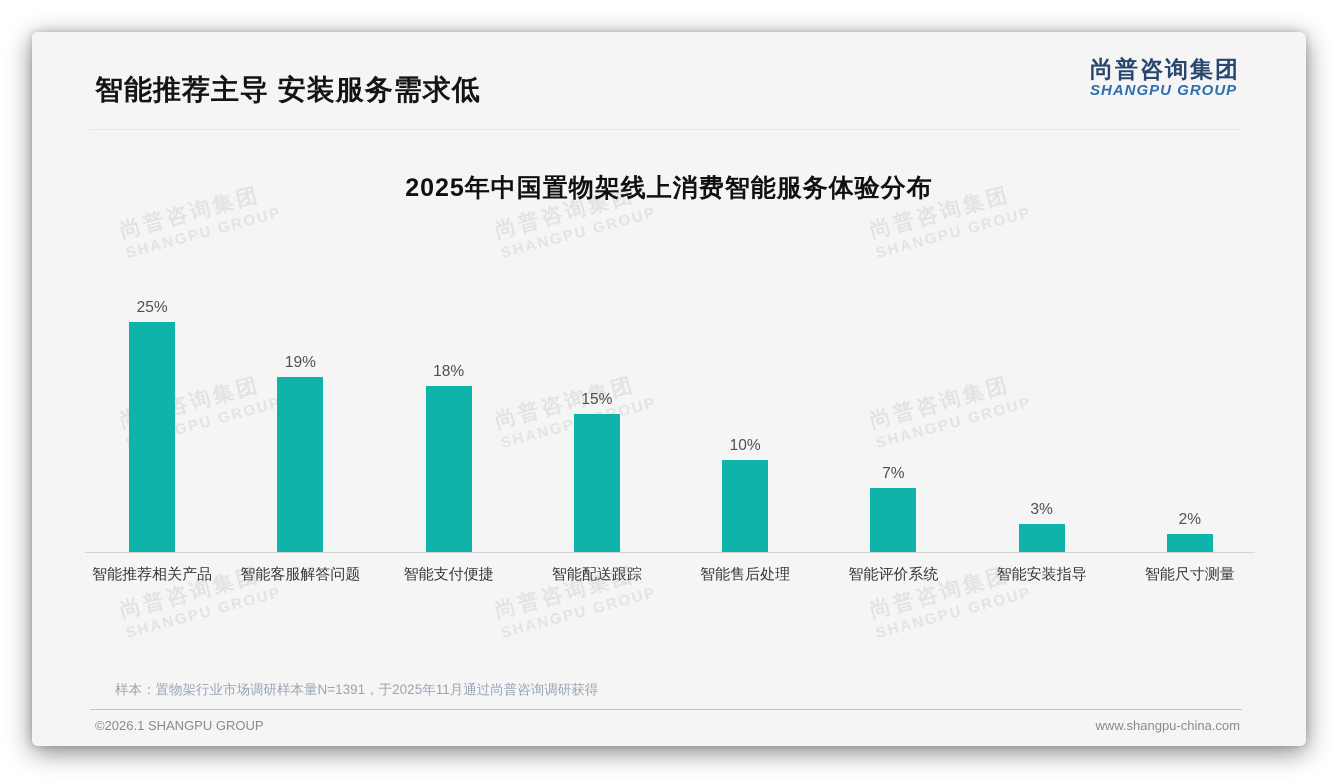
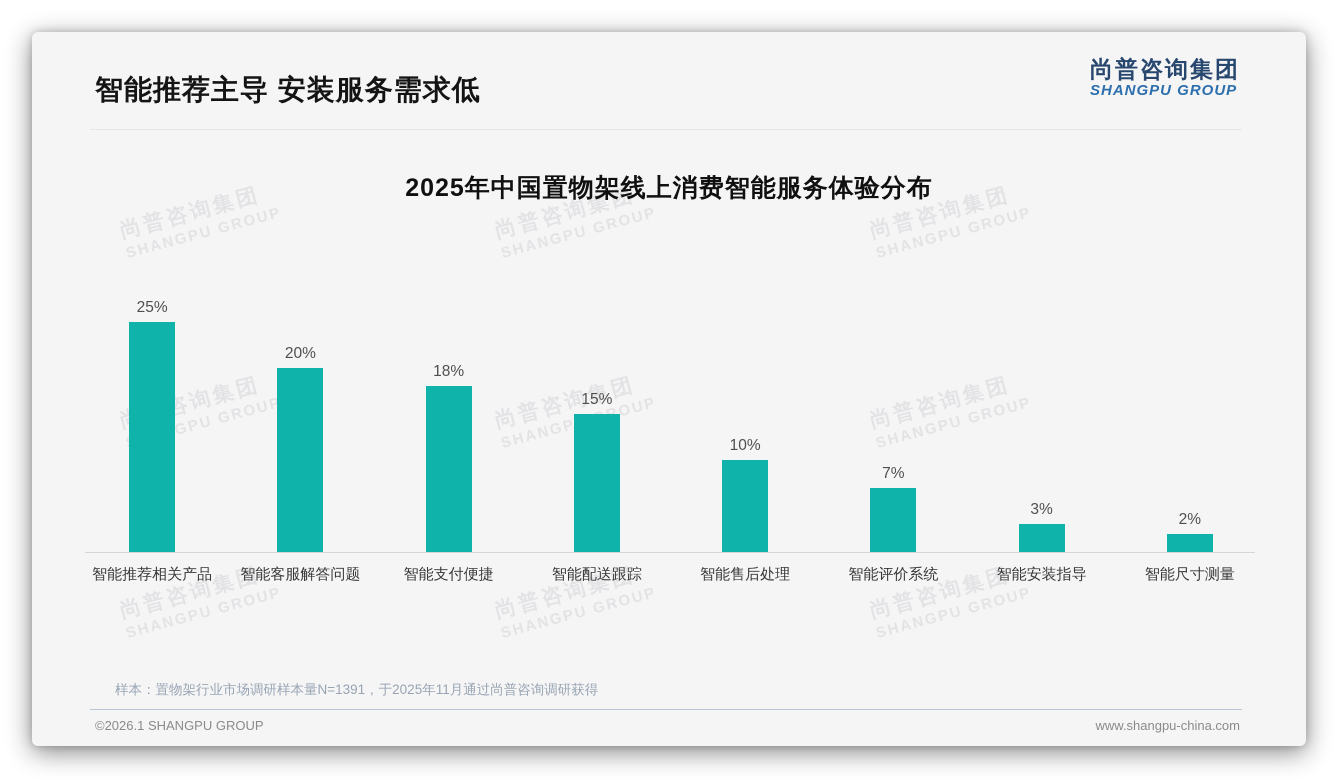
智能客服解答问题: 19% -> 20%
